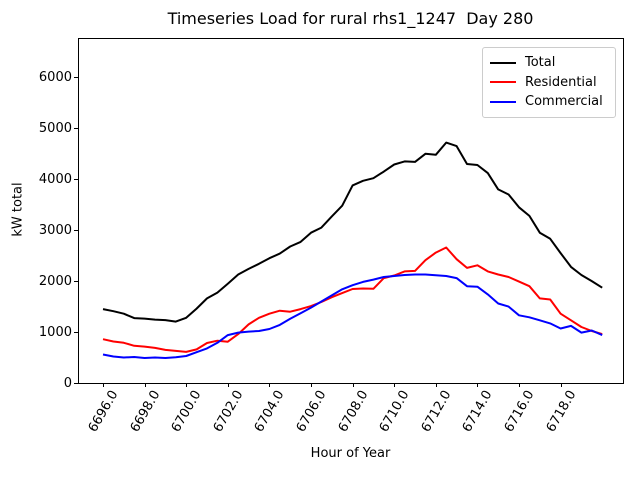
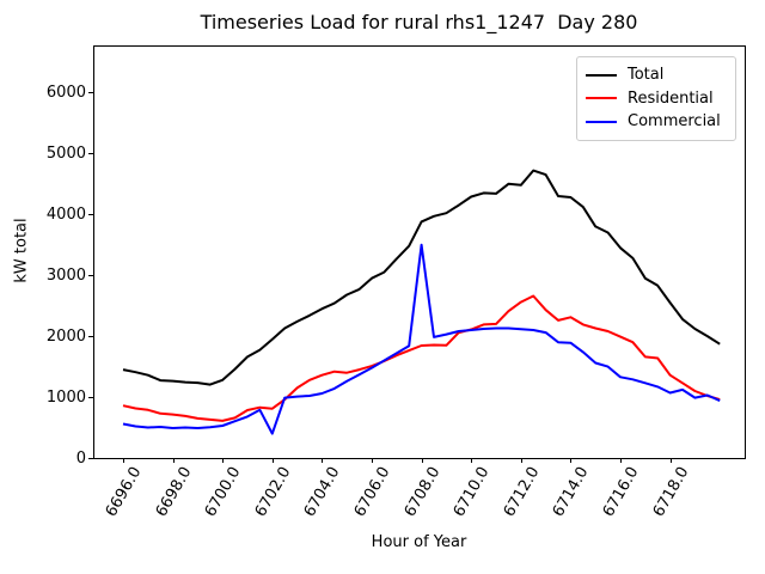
Commercial/6702.0: 900 -> 400
Commercial/6708.0: 1900 -> 3500
